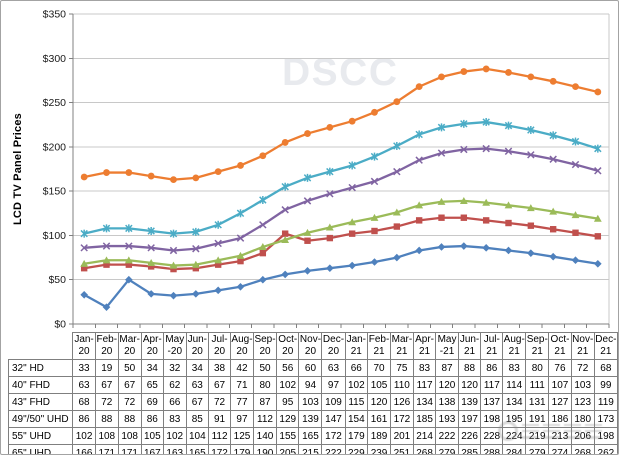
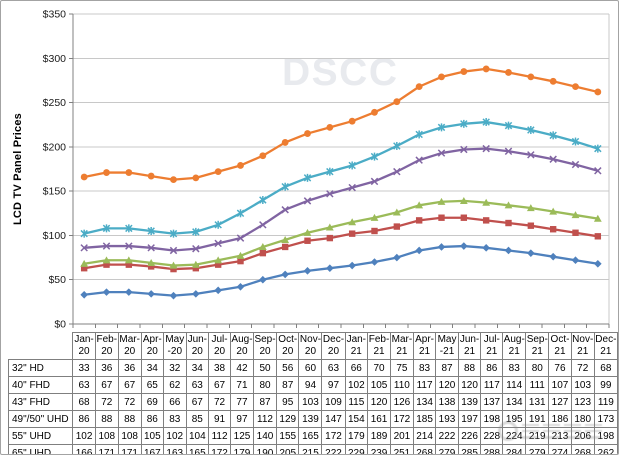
32" HD/Feb-20: 19 -> 36
32" HD/Mar-20: 50 -> 36
40" FHD/Oct-20: 102 -> 87
